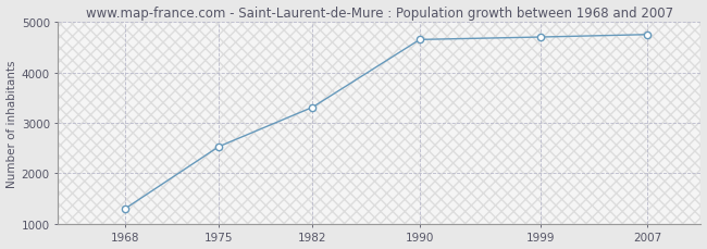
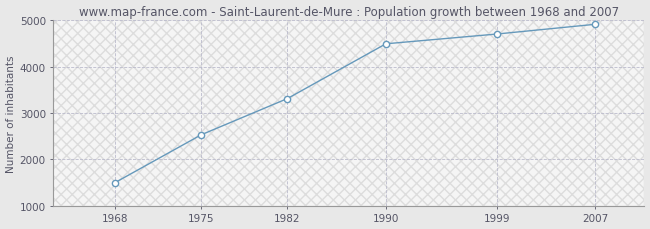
1968: 1300 -> 1500
1990: 4650 -> 4490
2007: 4750 -> 4910
